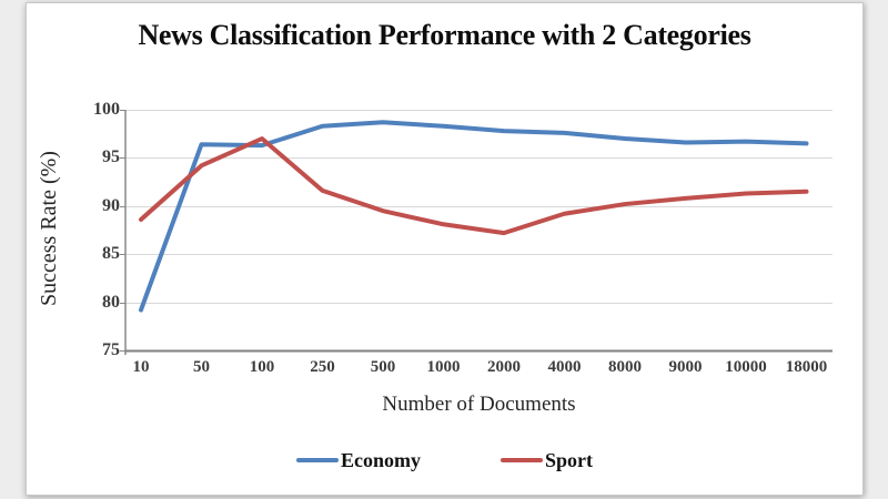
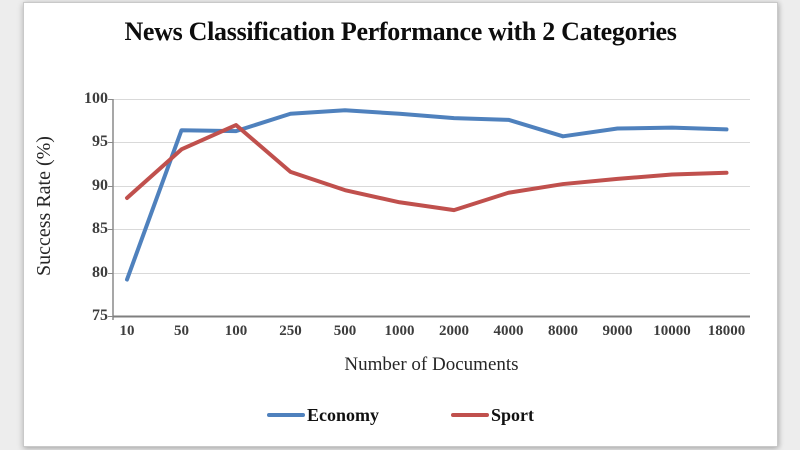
Economy/8000: 97 -> 96
